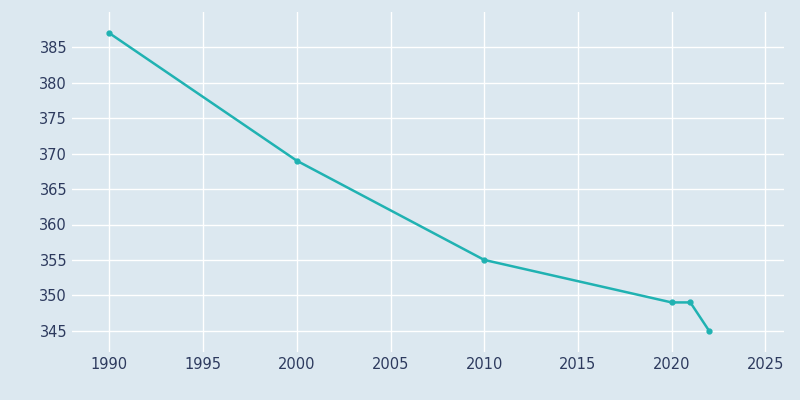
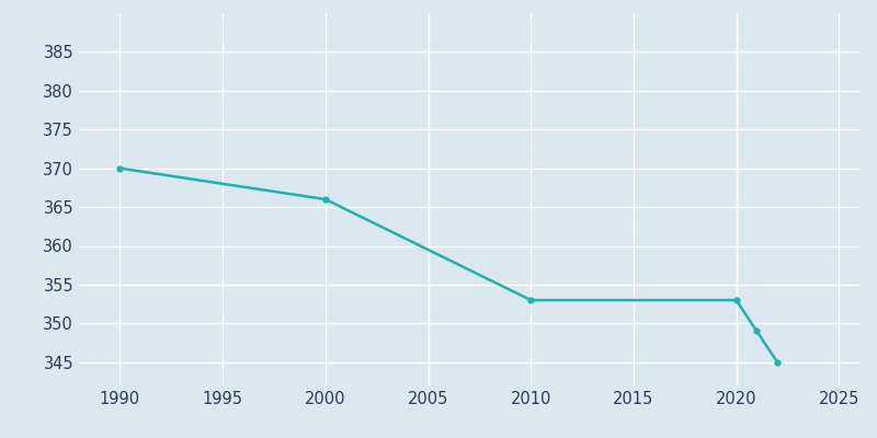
1990: 387 -> 370
2000: 369 -> 366
2010: 355 -> 353
2020: 349 -> 353
